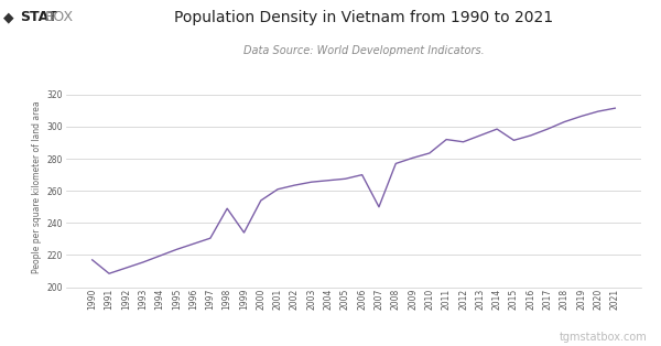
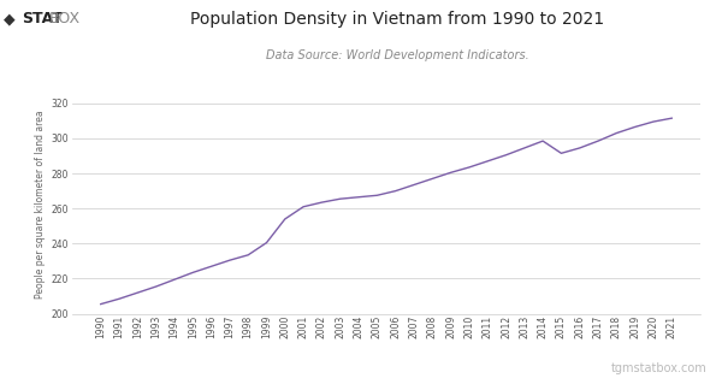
1990: 217 -> 206
1998: 249 -> 234
1999: 234 -> 240
2007: 250 -> 274
2011: 292 -> 287
